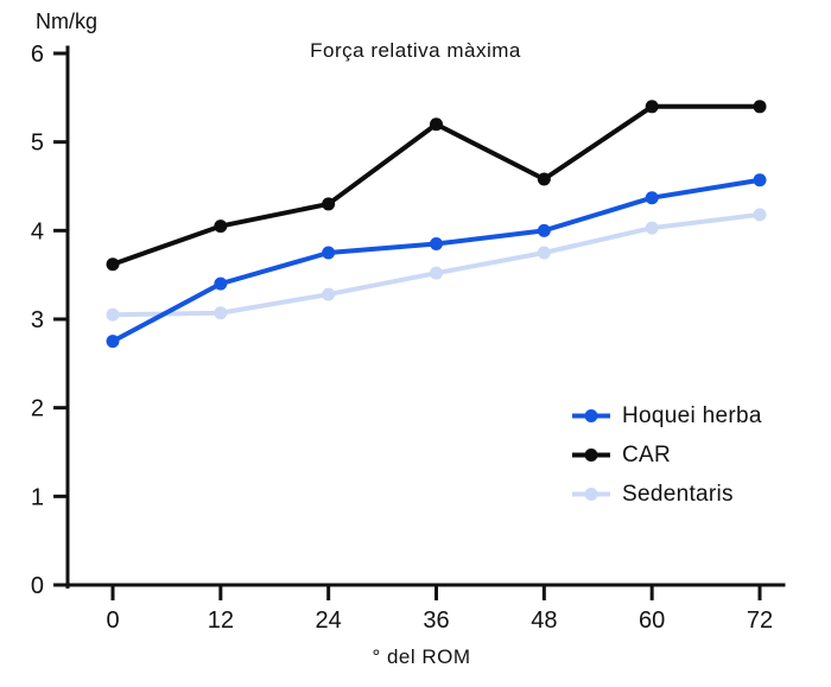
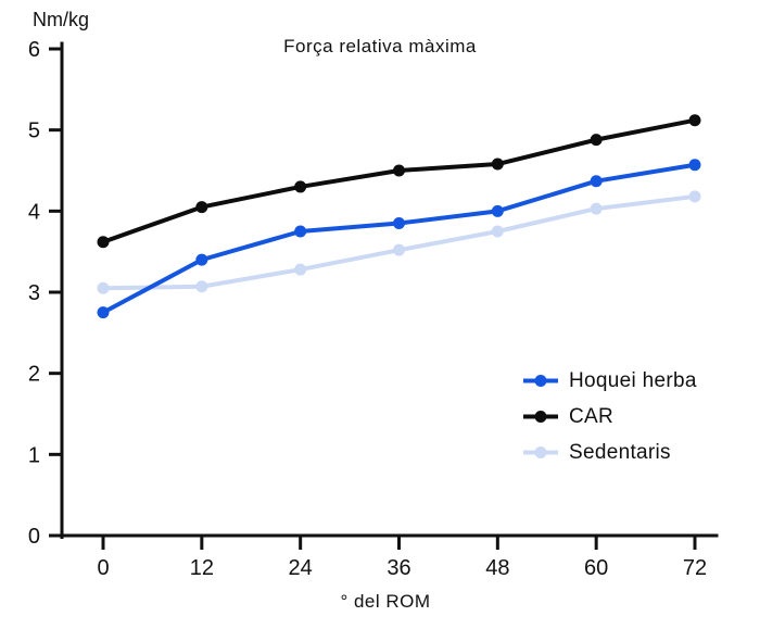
CAR/36: 5.2 -> 4.5
CAR/60: 5.4 -> 4.9
CAR/72: 5.4 -> 5.1
